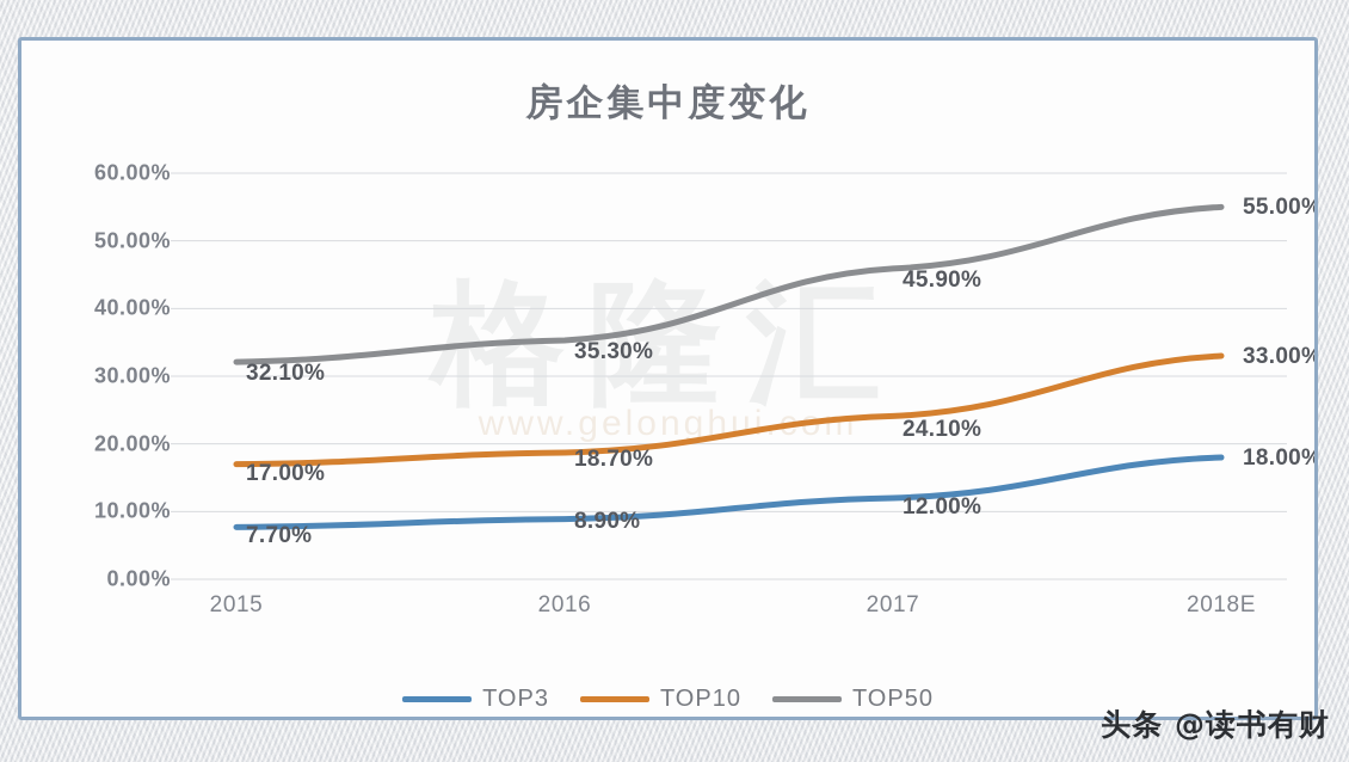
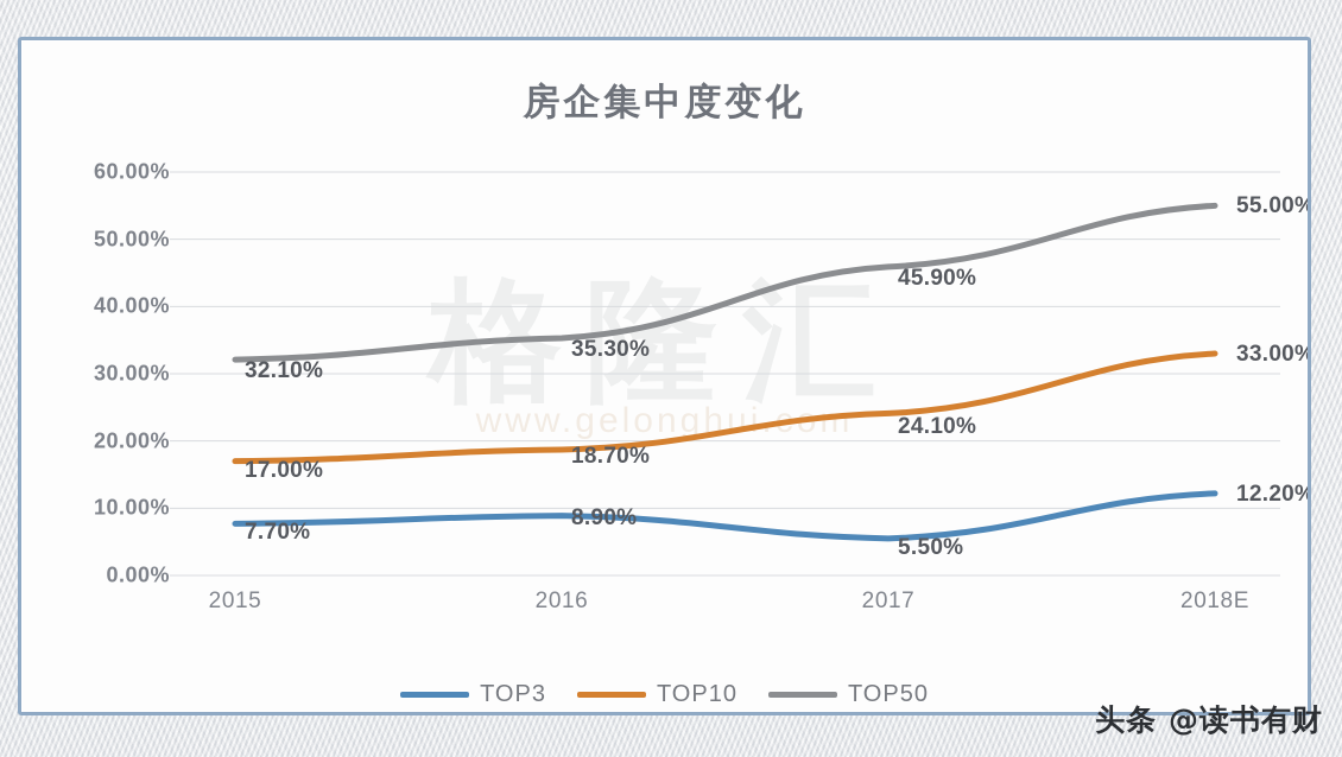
TOP3/2017: 12.00% -> 5.50%
TOP3/2018E: 18.00% -> 12.20%
